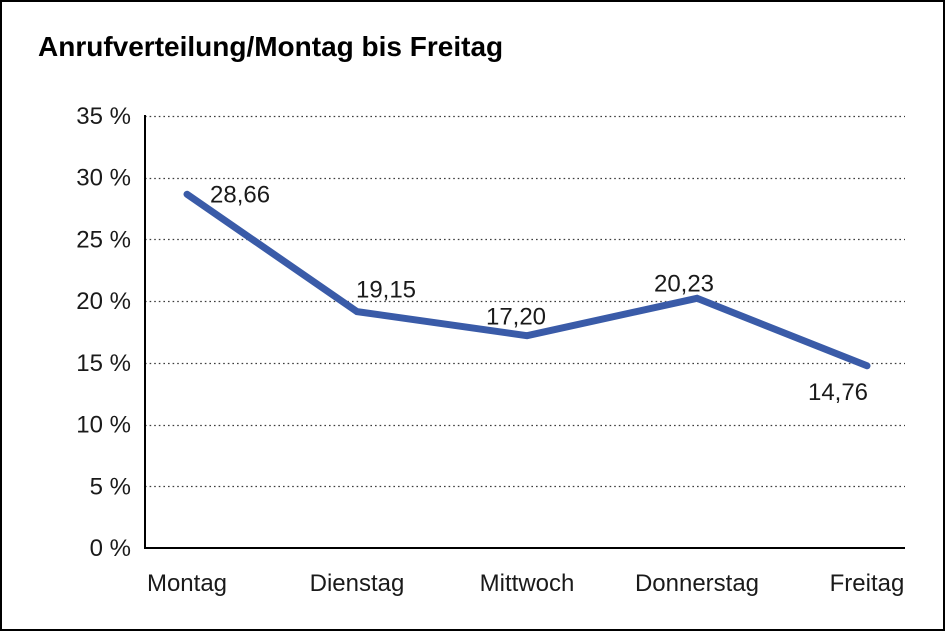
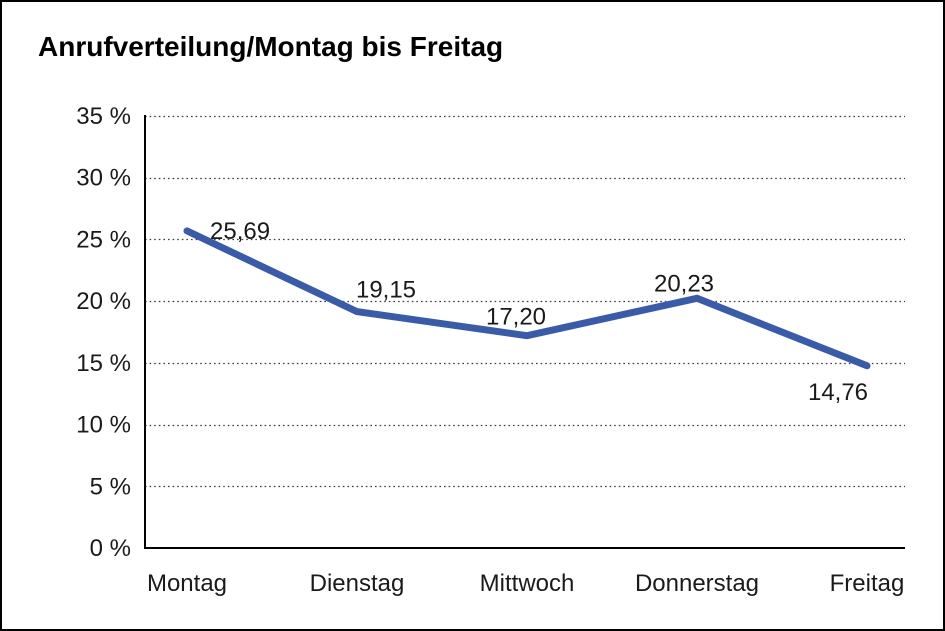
Montag: 28,66 -> 25,69
